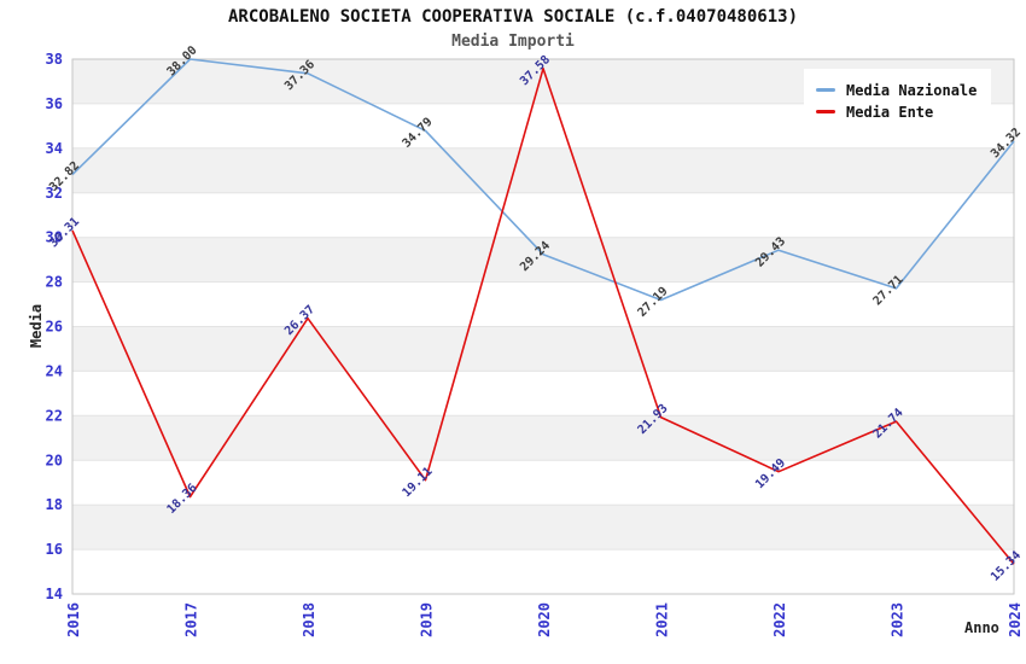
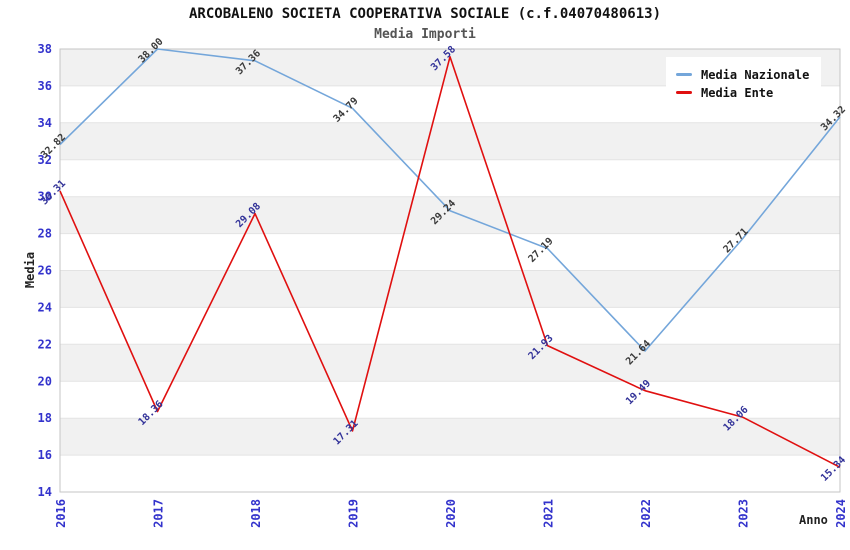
Media Ente/2018: 26.37 -> 29.08
Media Ente/2019: 19.11 -> 17.31
Media Nazionale/2022: 29.43 -> 21.64
Media Ente/2023: 21.74 -> 18.06
